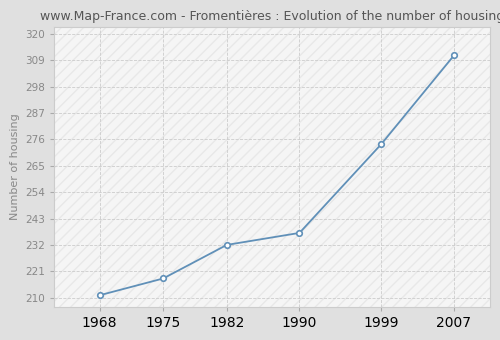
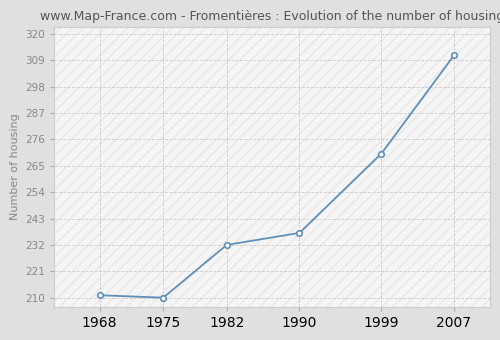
1975: 218 -> 210
1999: 274 -> 270
